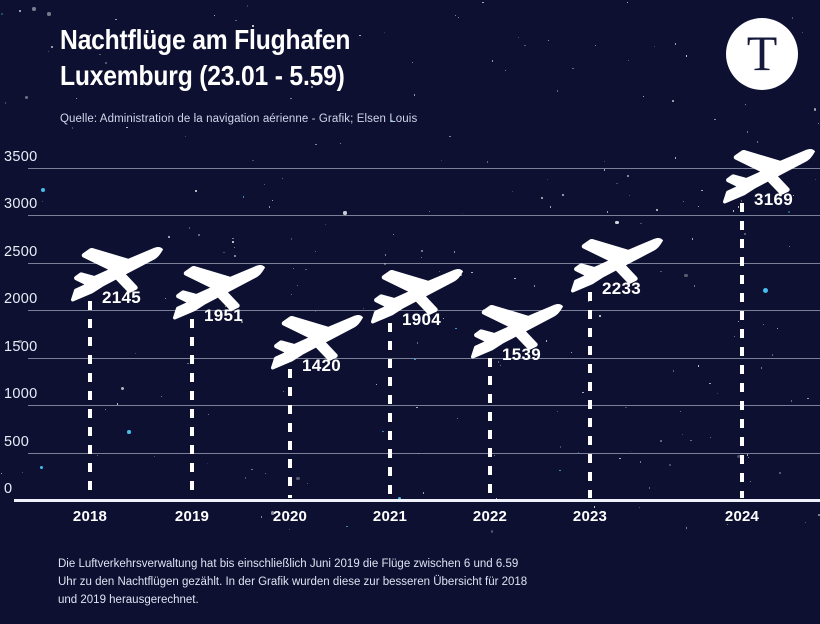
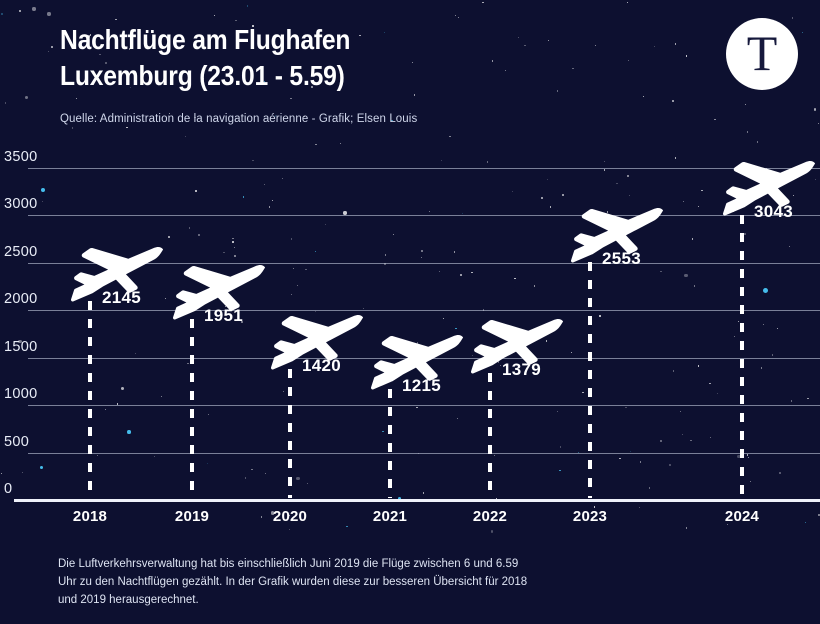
2021: 1904 -> 1215
2022: 1539 -> 1379
2023: 2233 -> 2553
2024: 3169 -> 3043
